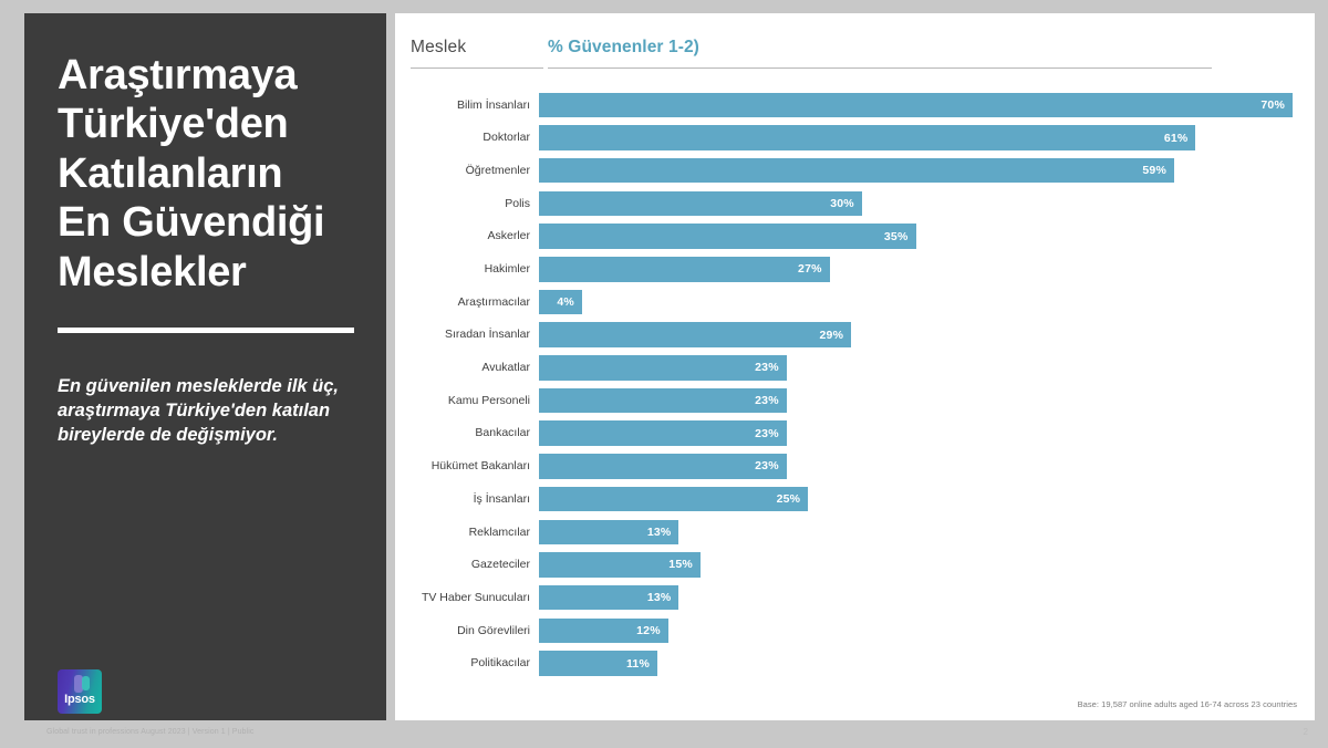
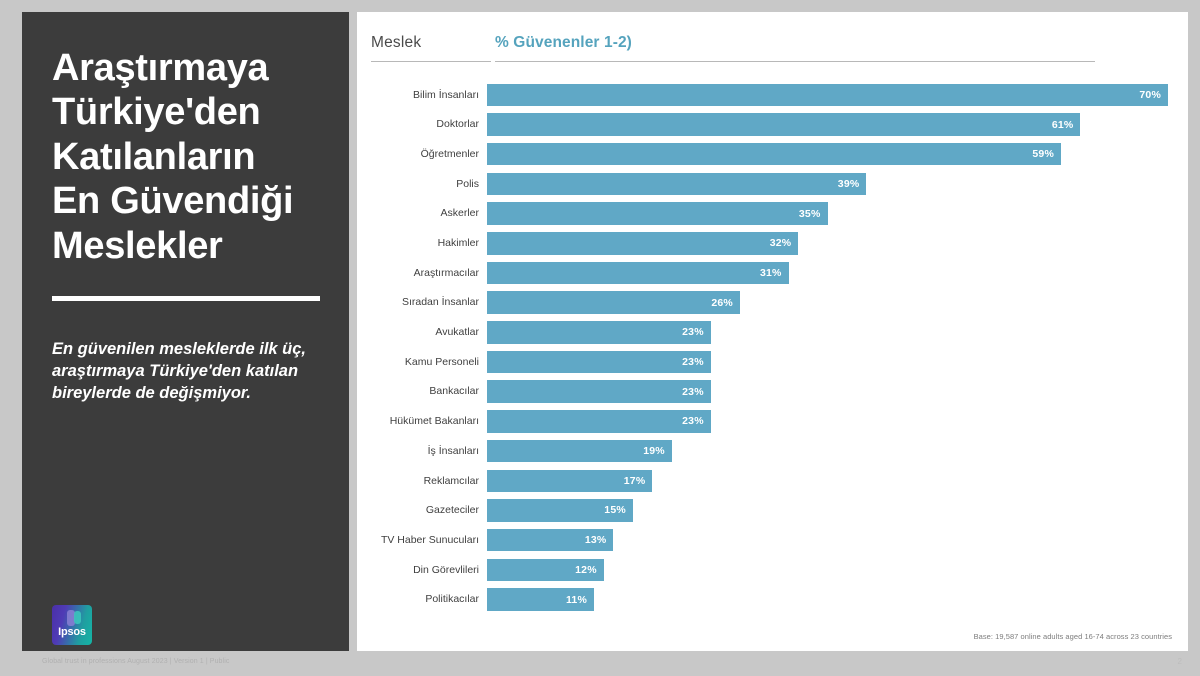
Polis: 30% -> 39%
Hakimler: 27% -> 32%
Araştırmacılar: 4% -> 31%
Sıradan İnsanlar: 29% -> 26%
İş İnsanları: 25% -> 19%
Reklamcılar: 13% -> 17%
